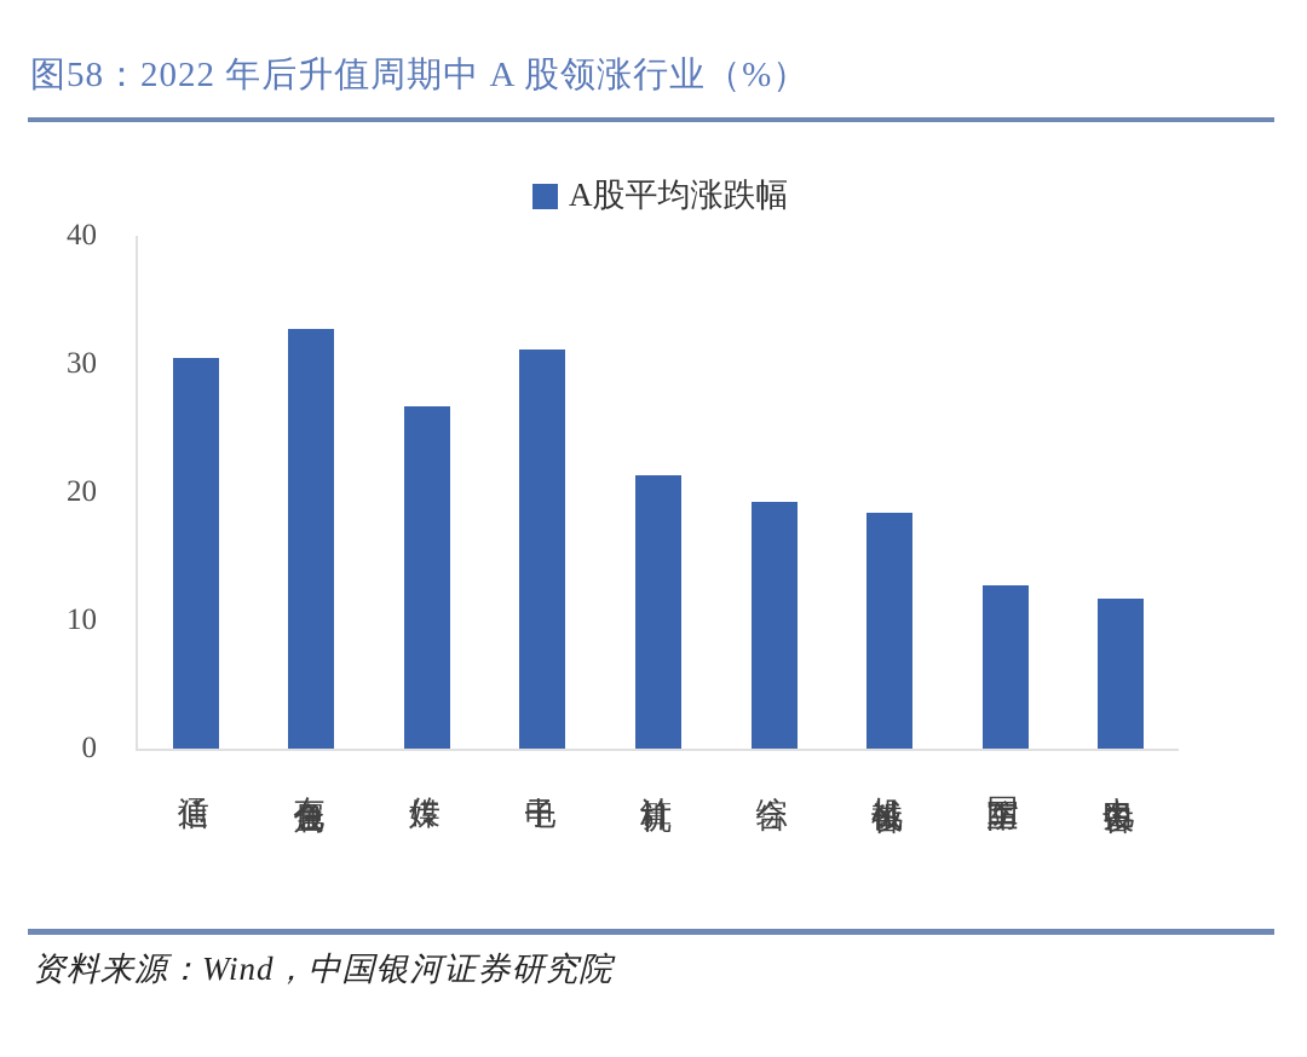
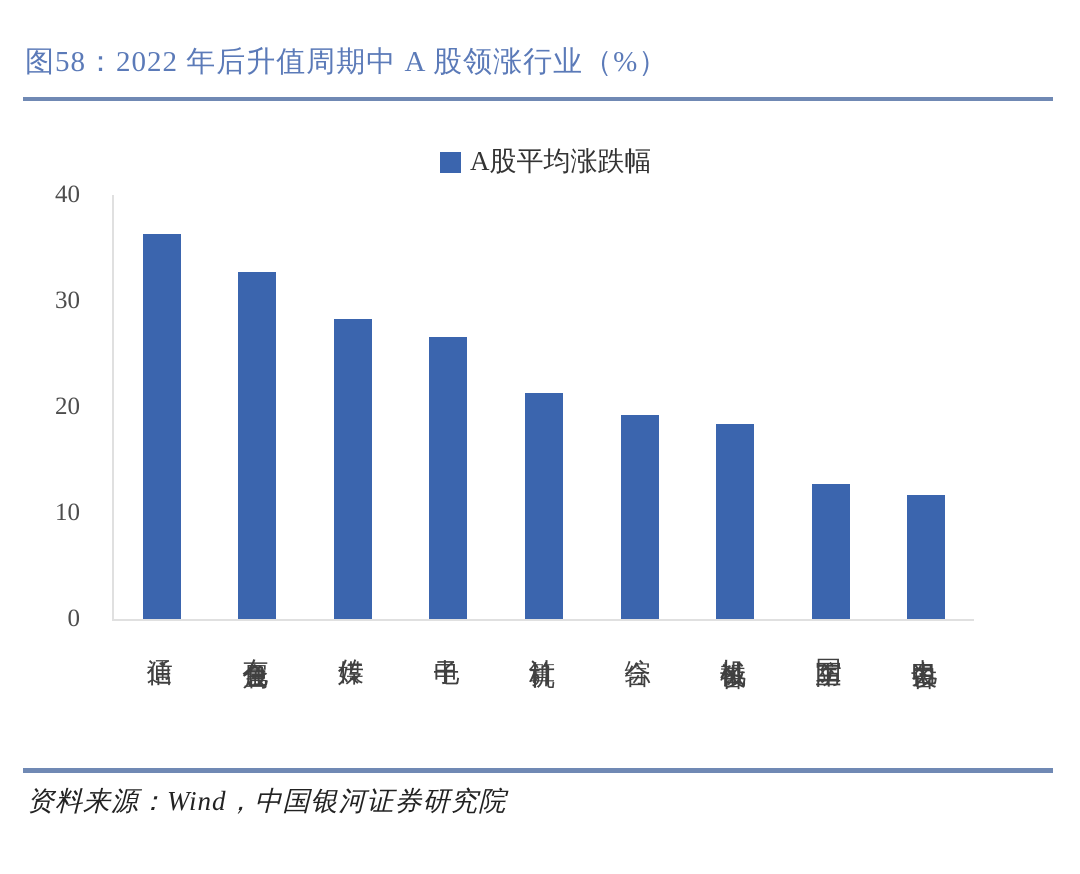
通信: 30.5 -> 36.3
传媒: 26.7 -> 28.3
电子: 31.1 -> 26.6
